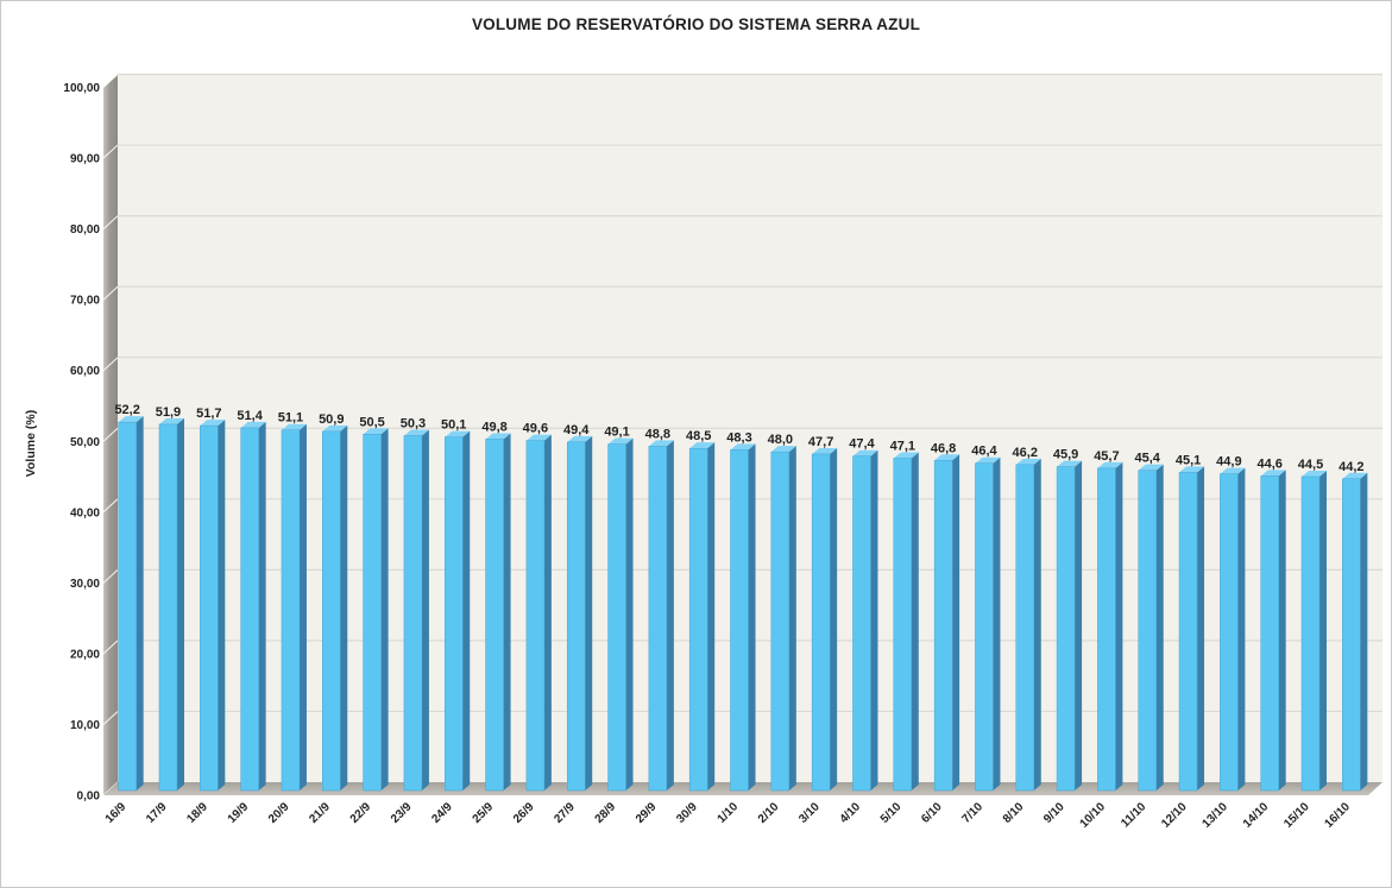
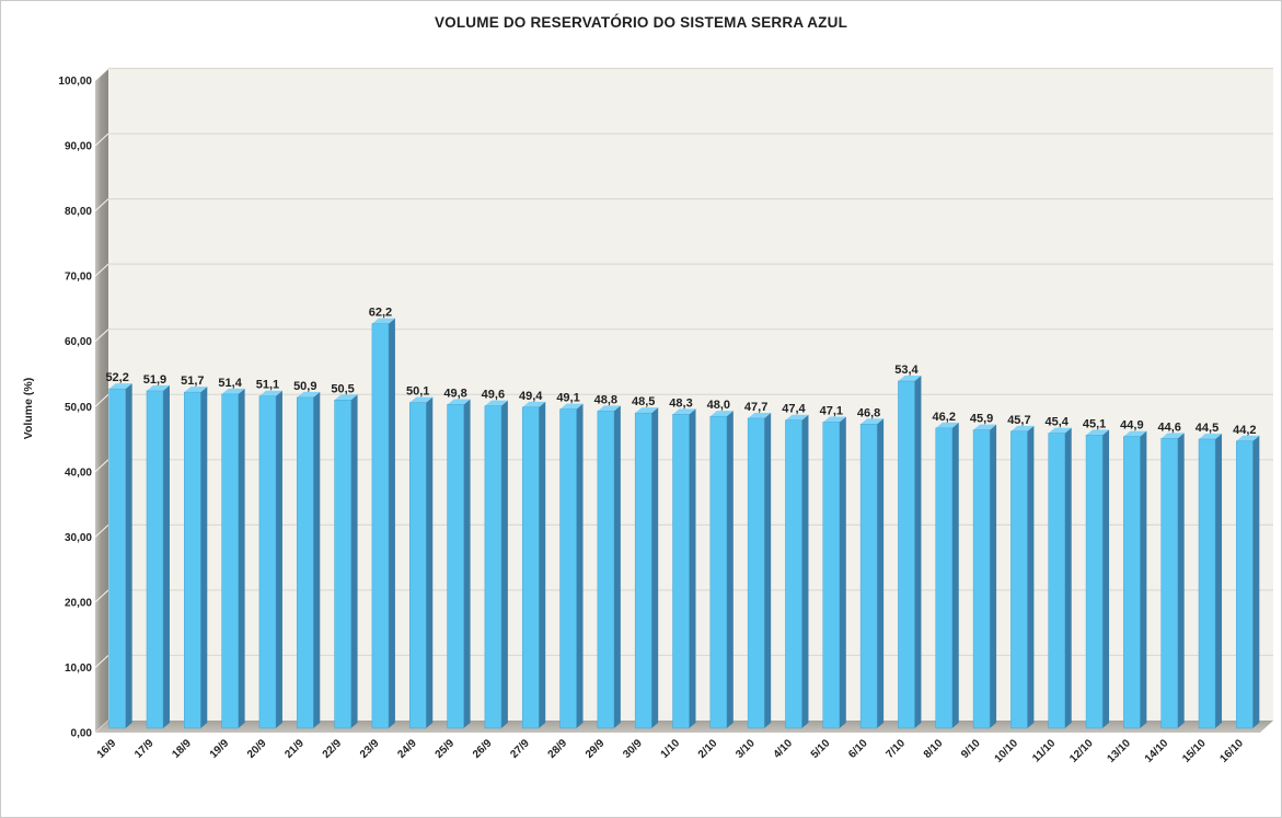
23/9: 50,3 -> 62,2
7/10: 46,4 -> 53,4
